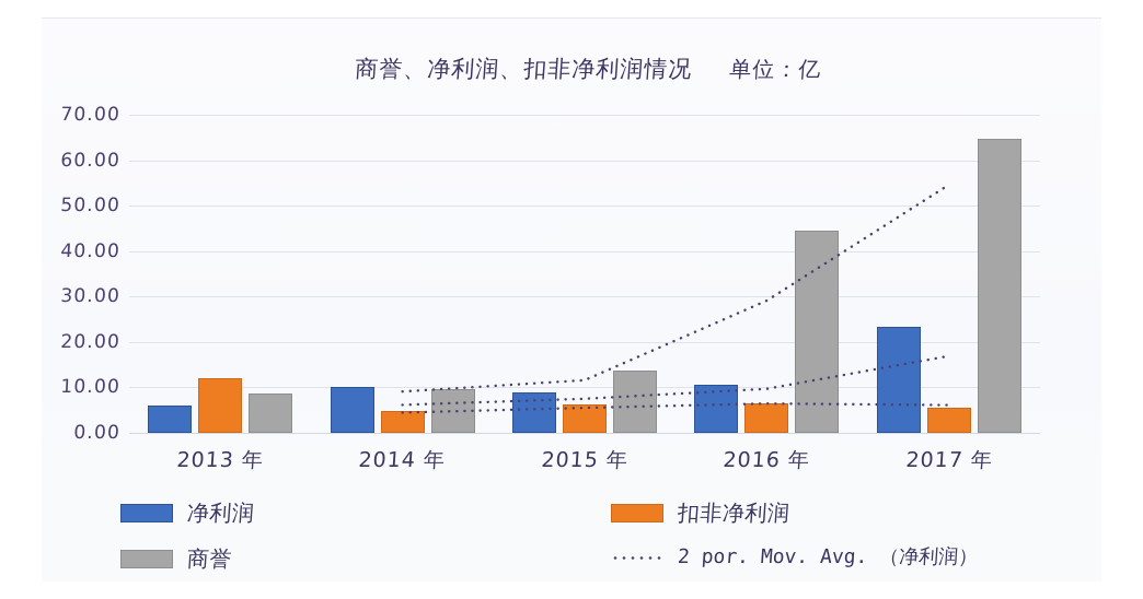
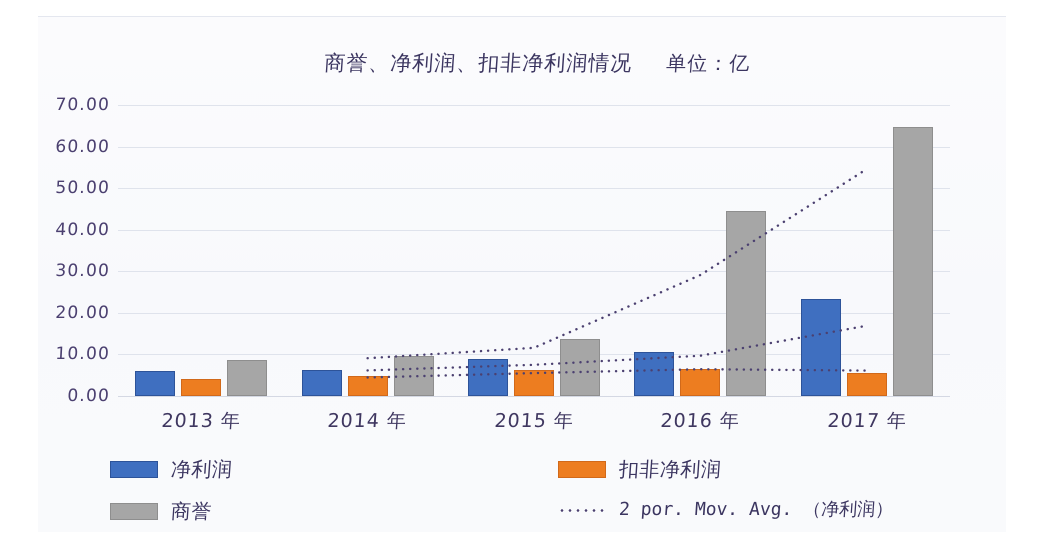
扣非净利润/2013 年: 12 -> 4
净利润/2014 年: 10 -> 6
